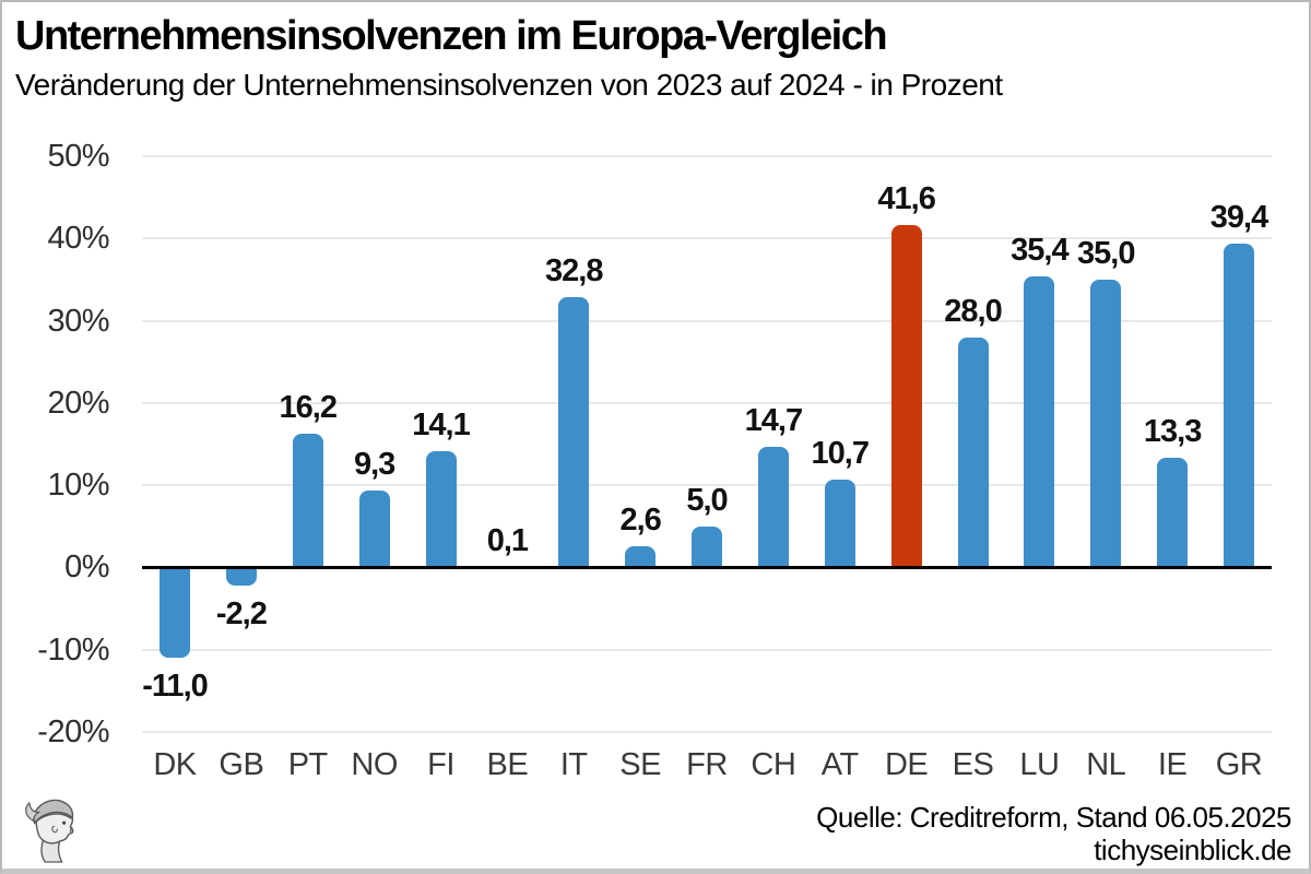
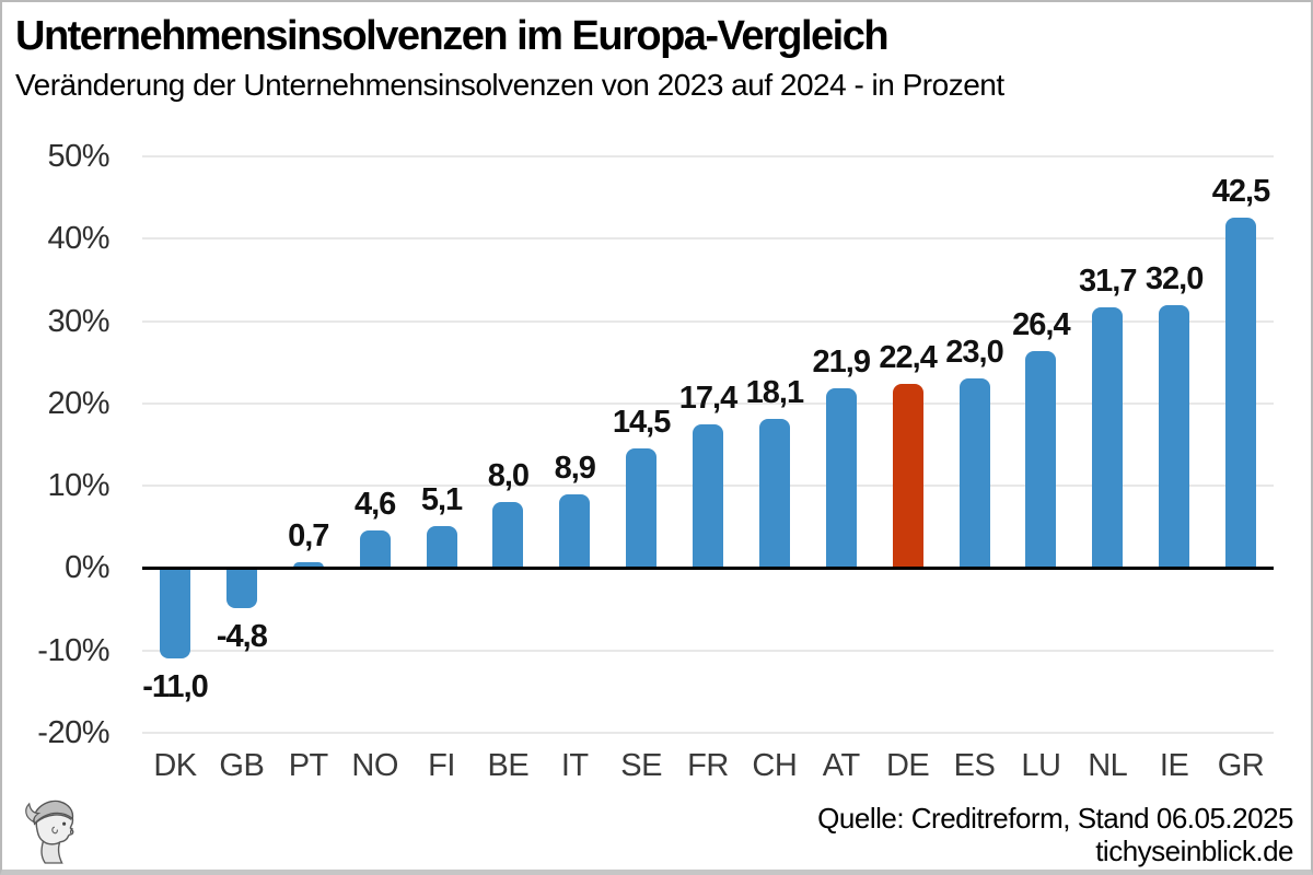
GB: -2,2 -> -4,8
PT: 16,2 -> 0,7
NO: 9,3 -> 4,6
FI: 14,1 -> 5,1
BE: 0,1 -> 8,0
IT: 32,8 -> 8,9
SE: 2,6 -> 14,5
FR: 5,0 -> 17,4
CH: 14,7 -> 18,1
AT: 10,7 -> 21,9
DE: 41,6 -> 22,4
ES: 28,0 -> 23,0
LU: 35,4 -> 26,4
NL: 35,0 -> 31,7
IE: 13,3 -> 32,0
GR: 39,4 -> 42,5
